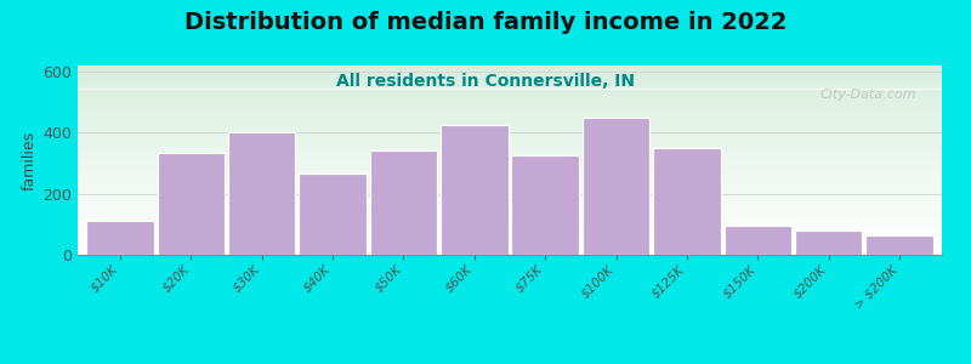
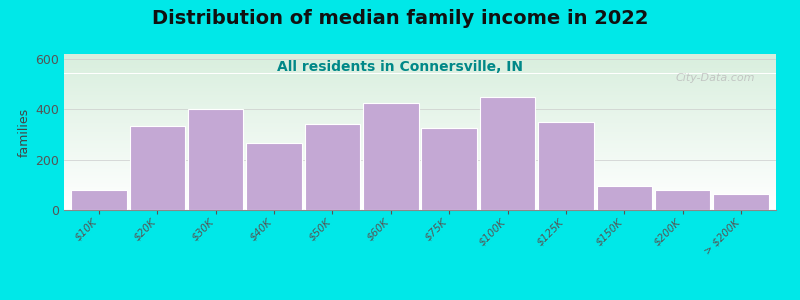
$10K: 110 -> 80
